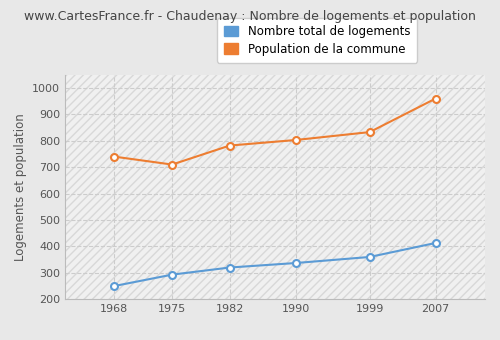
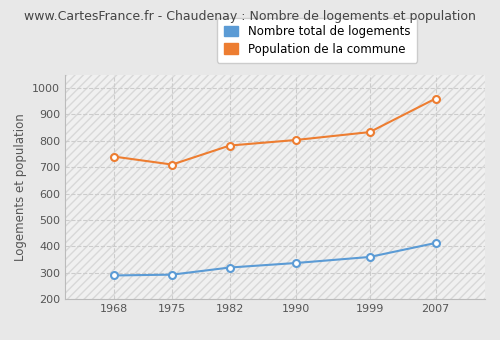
Nombre total de logements/1968: 250 -> 290
